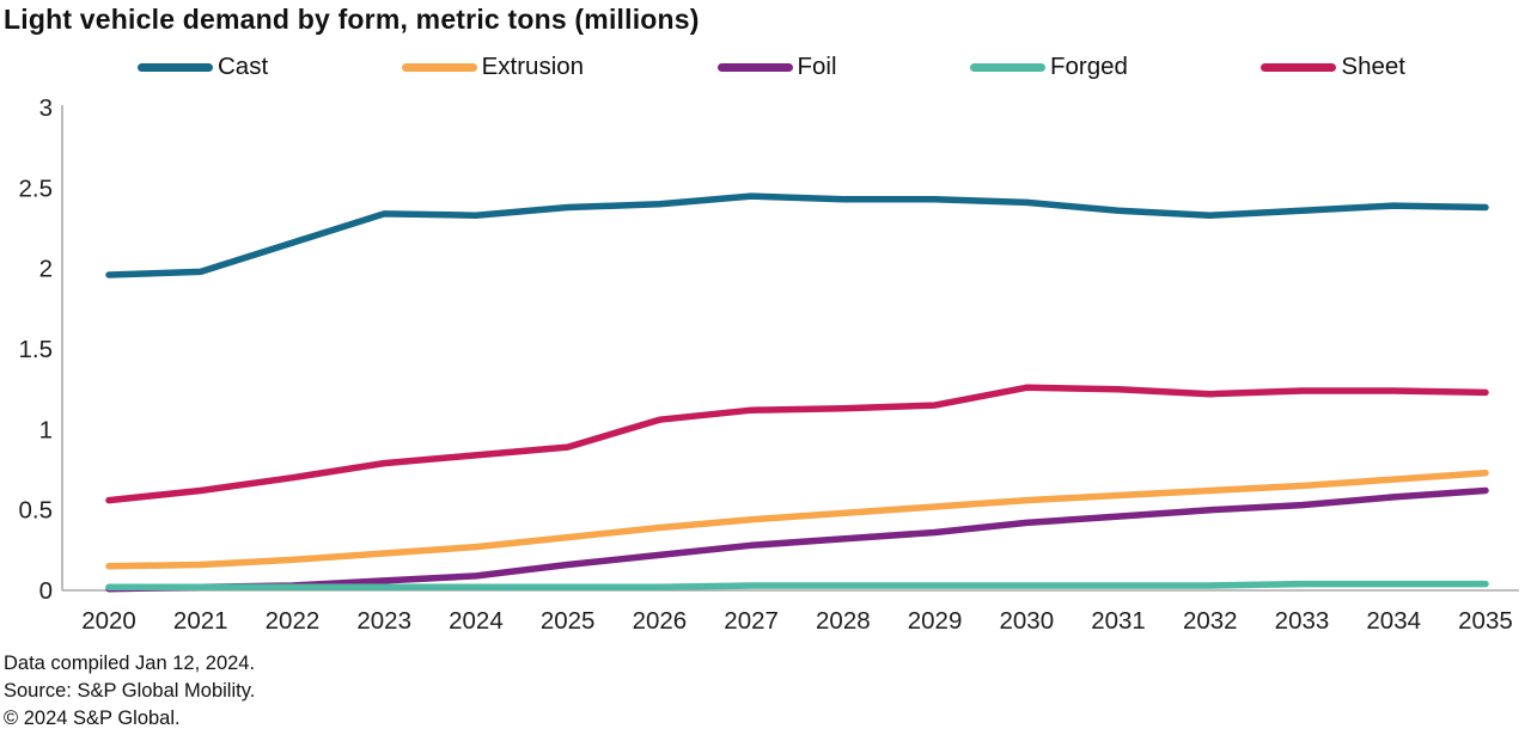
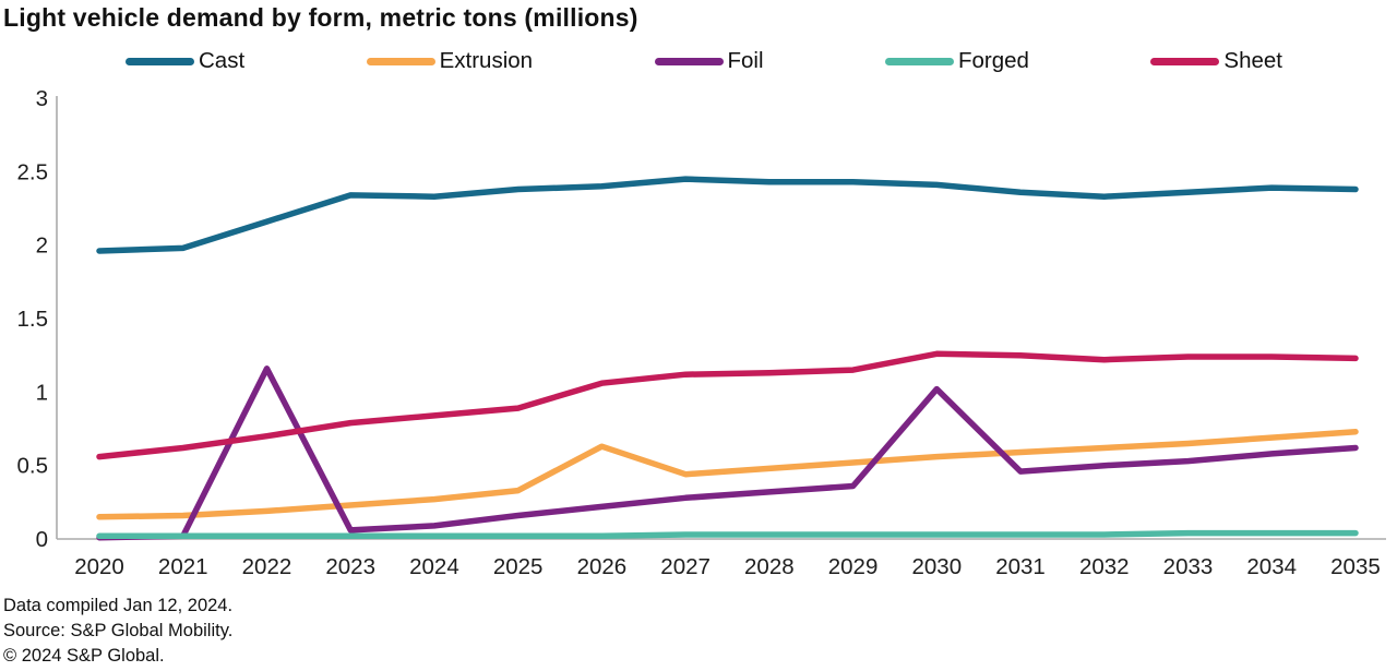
Foil/2022: 0.03 -> 1.16
Extrusion/2026: 0.39 -> 0.63
Foil/2030: 0.42 -> 1.02
